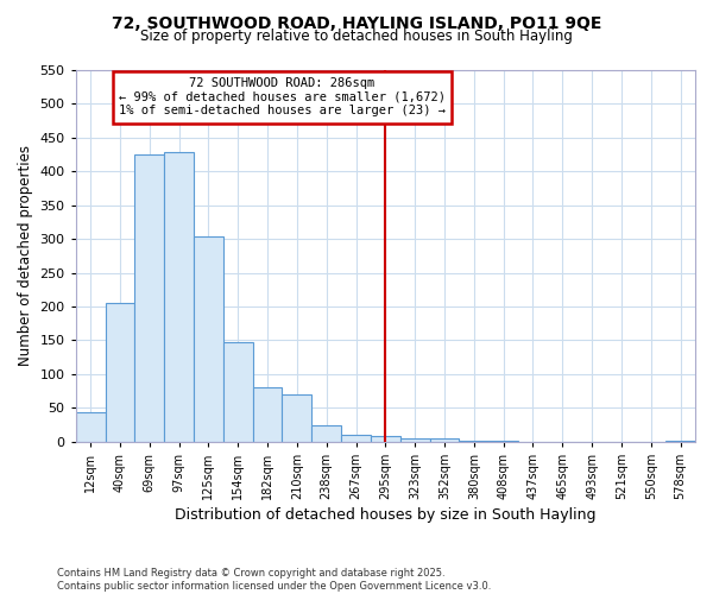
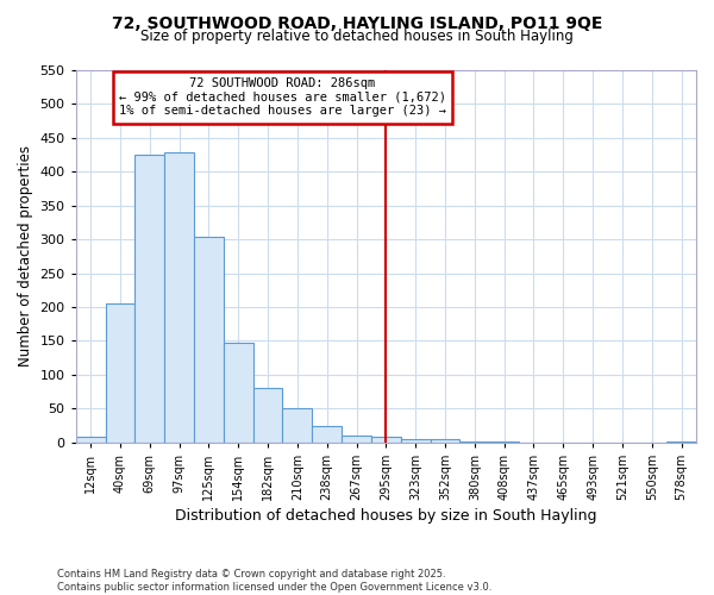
12sqm: 44 -> 8
210sqm: 70 -> 50
